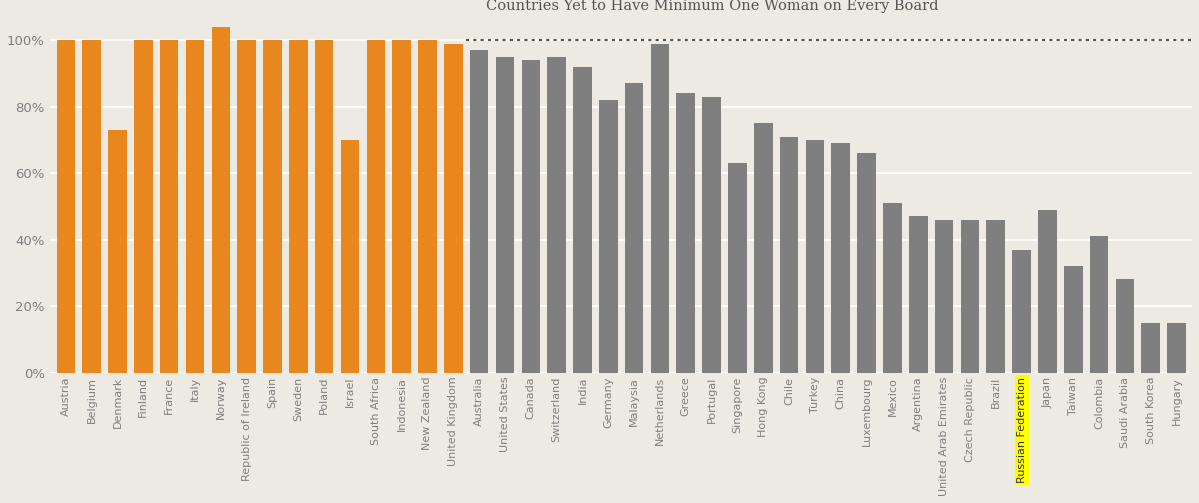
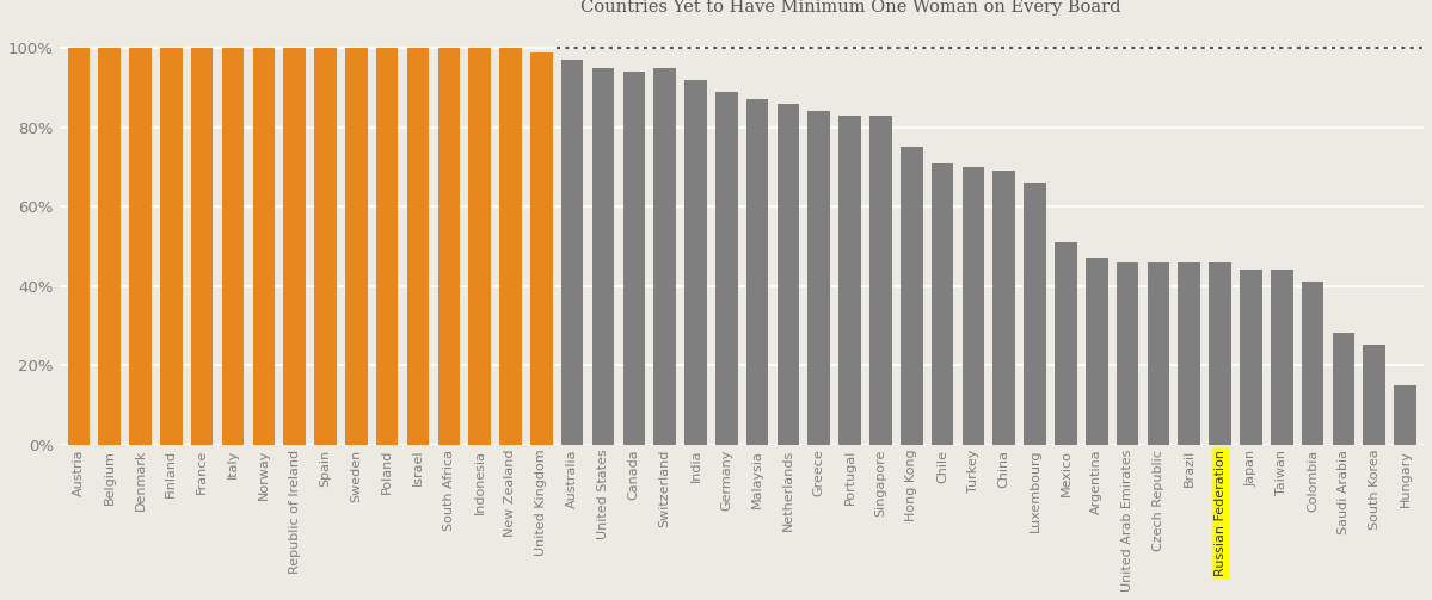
Denmark: 73% -> 100%
Norway: 104% -> 100%
Israel: 70% -> 100%
Germany: 82% -> 89%
Netherlands: 99% -> 86%
Singapore: 63% -> 83%
Russian Federation: 37% -> 46%
Japan: 49% -> 44%
Taiwan: 32% -> 44%
South Korea: 15% -> 25%
